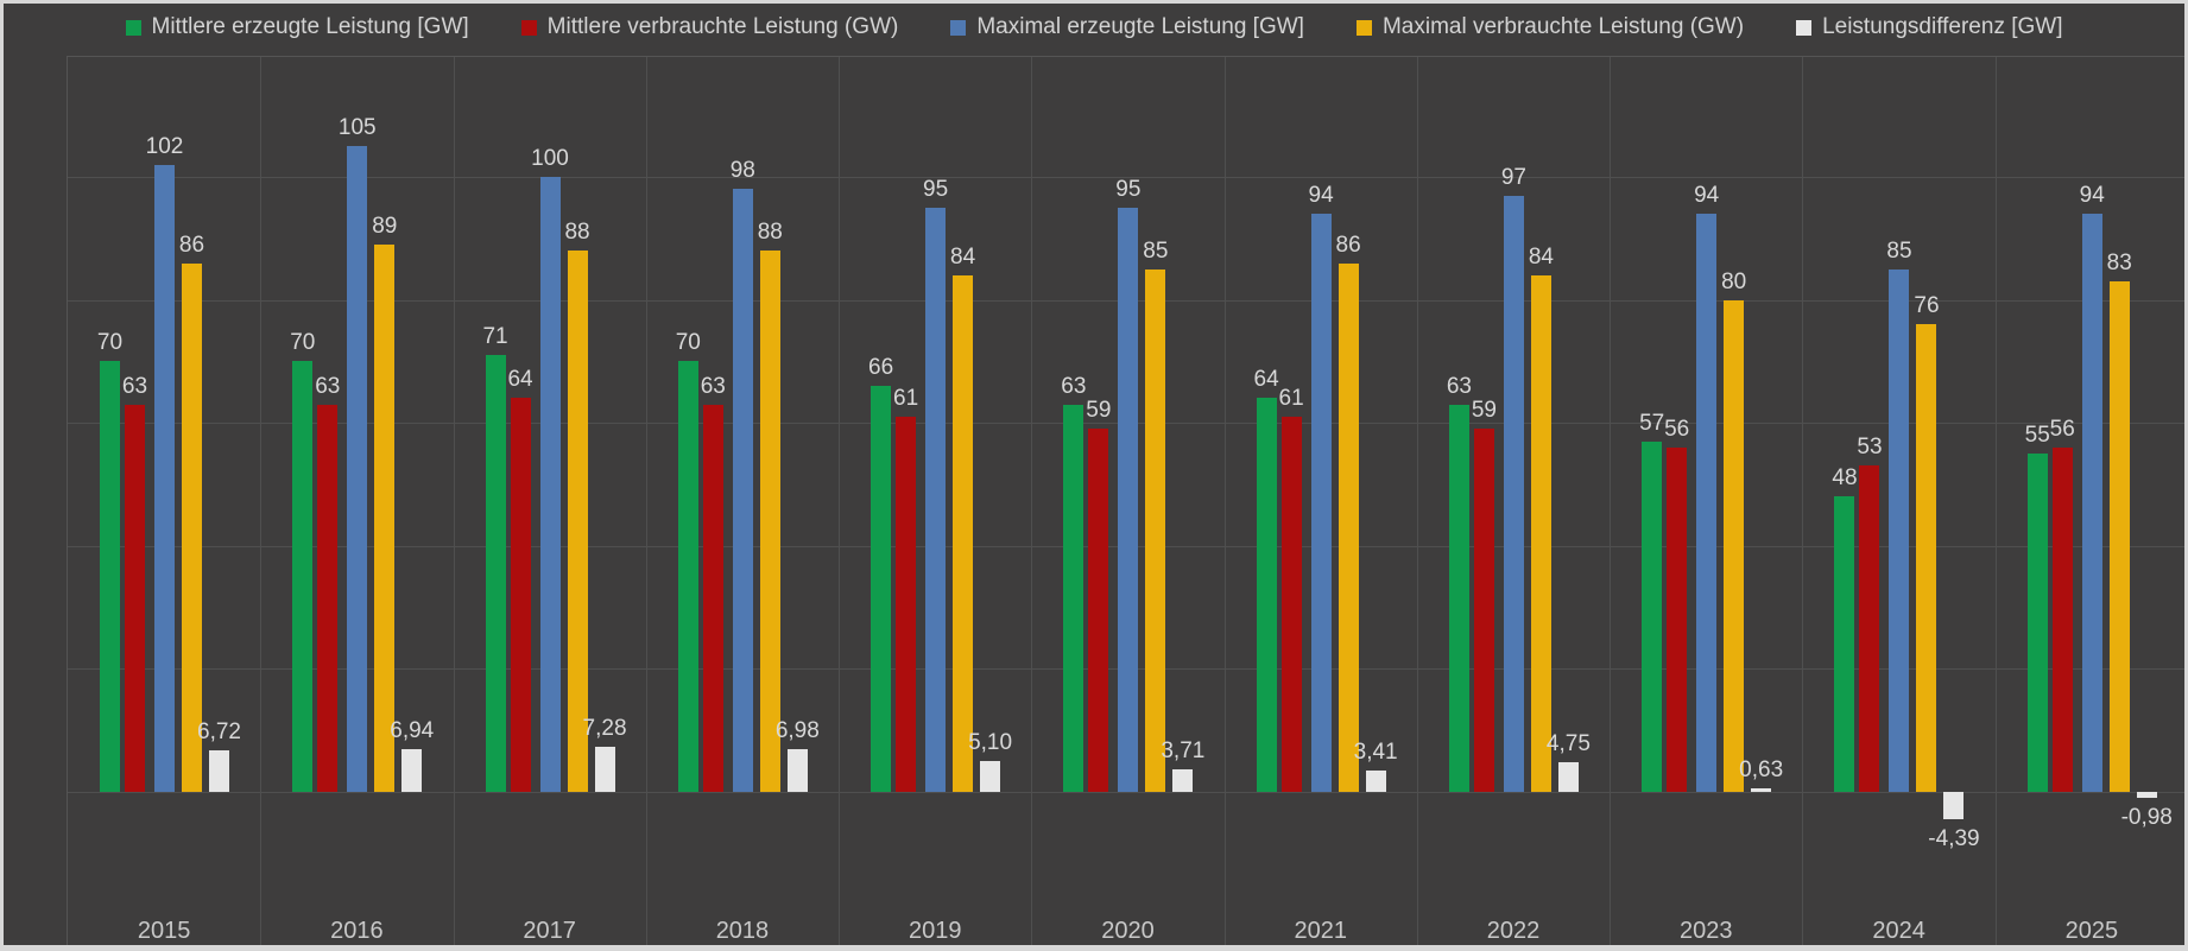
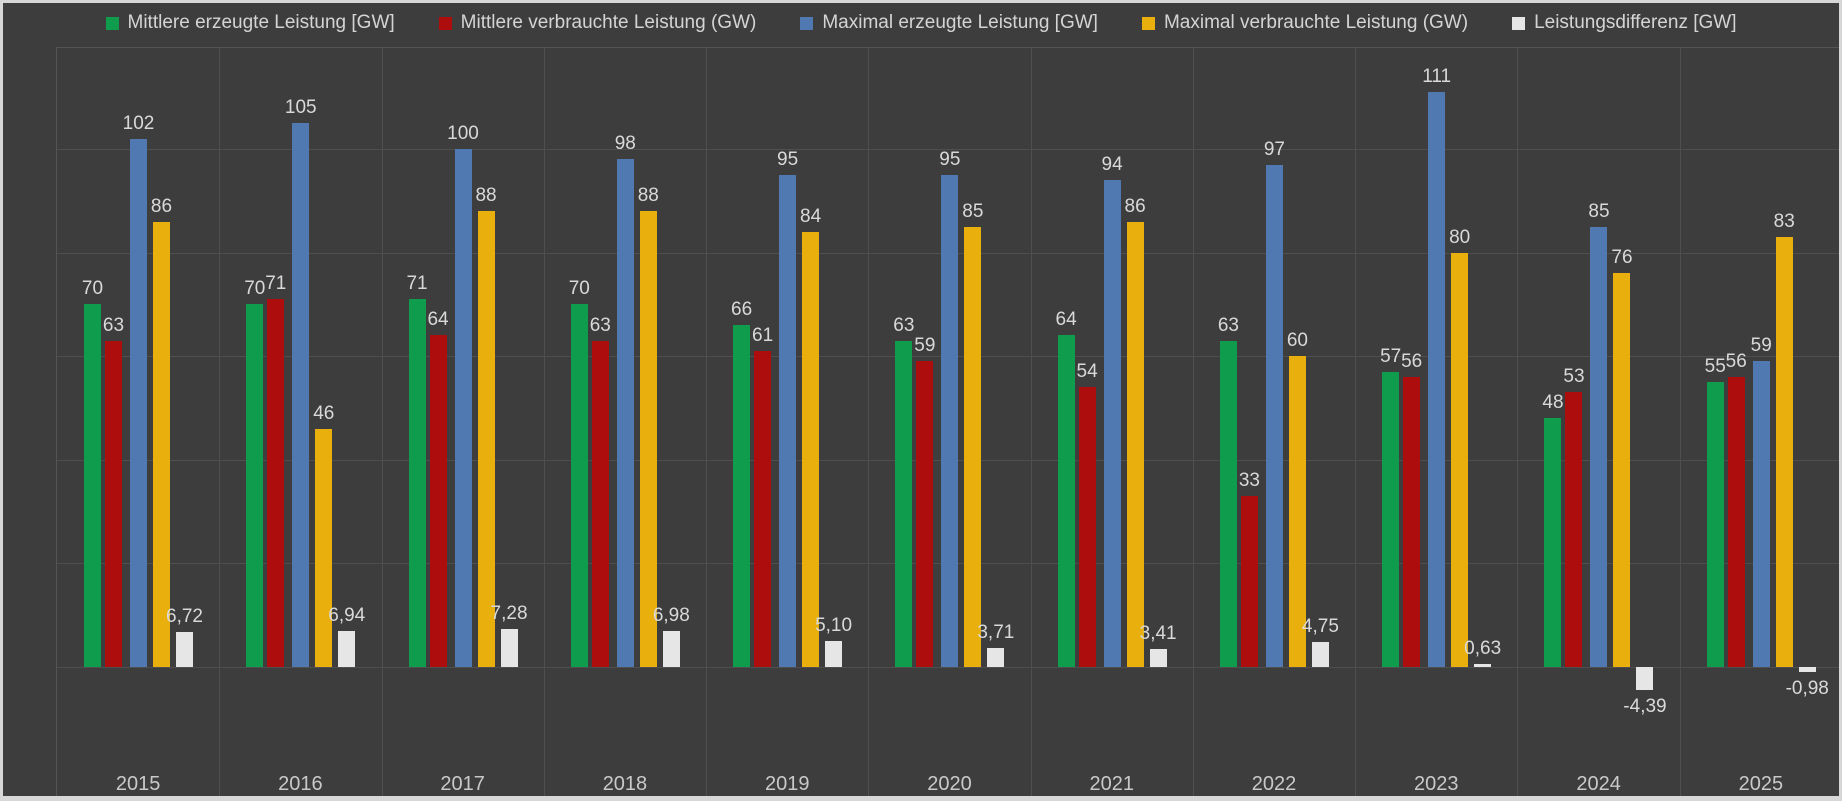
Mittlere verbrauchte Leistung (GW)/2016: 63 -> 71
Maximal verbrauchte Leistung (GW)/2016: 89 -> 46
Mittlere verbrauchte Leistung (GW)/2021: 61 -> 54
Mittlere verbrauchte Leistung (GW)/2022: 59 -> 33
Maximal verbrauchte Leistung (GW)/2022: 84 -> 60
Maximal erzeugte Leistung [GW]/2023: 94 -> 111
Maximal erzeugte Leistung [GW]/2025: 94 -> 59
